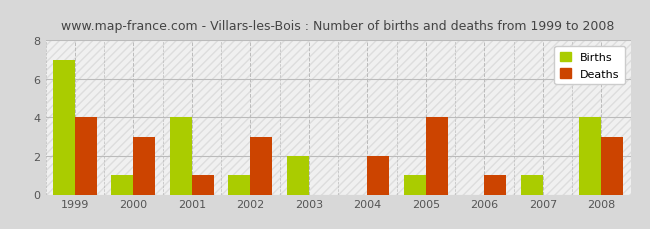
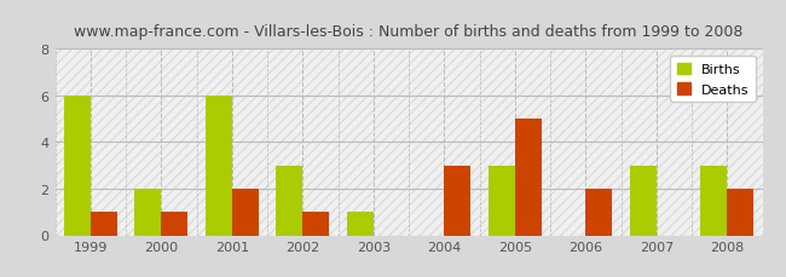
Births/1999: 7 -> 6
Deaths/1999: 4 -> 1
Births/2000: 1 -> 2
Deaths/2000: 3 -> 1
Births/2001: 4 -> 6
Deaths/2001: 1 -> 2
Births/2002: 1 -> 3
Deaths/2002: 3 -> 1
Births/2003: 2 -> 1
Deaths/2004: 2 -> 3
Births/2005: 1 -> 3
Deaths/2005: 4 -> 5
Deaths/2006: 1 -> 2
Births/2007: 1 -> 3
Births/2008: 4 -> 3
Deaths/2008: 3 -> 2
